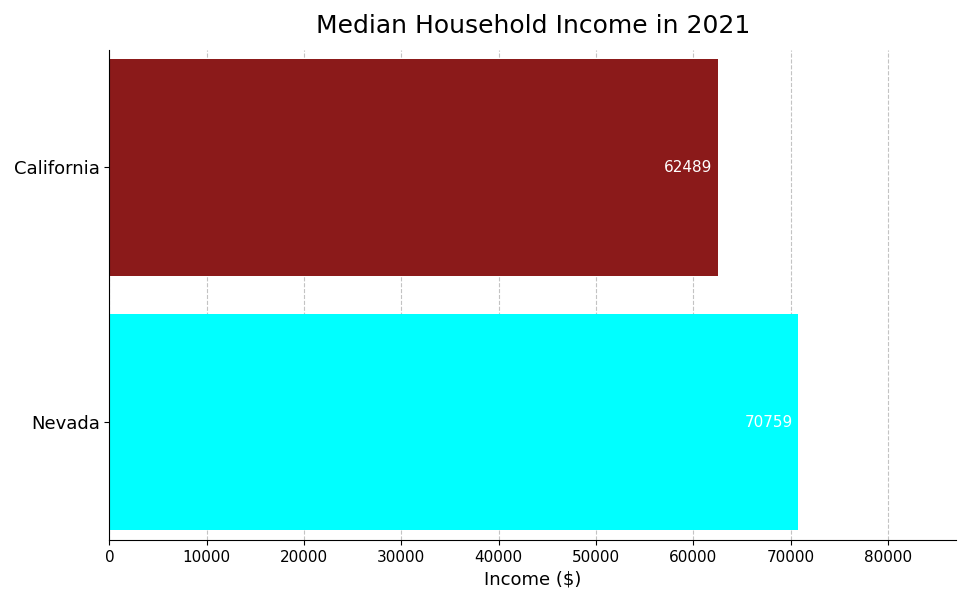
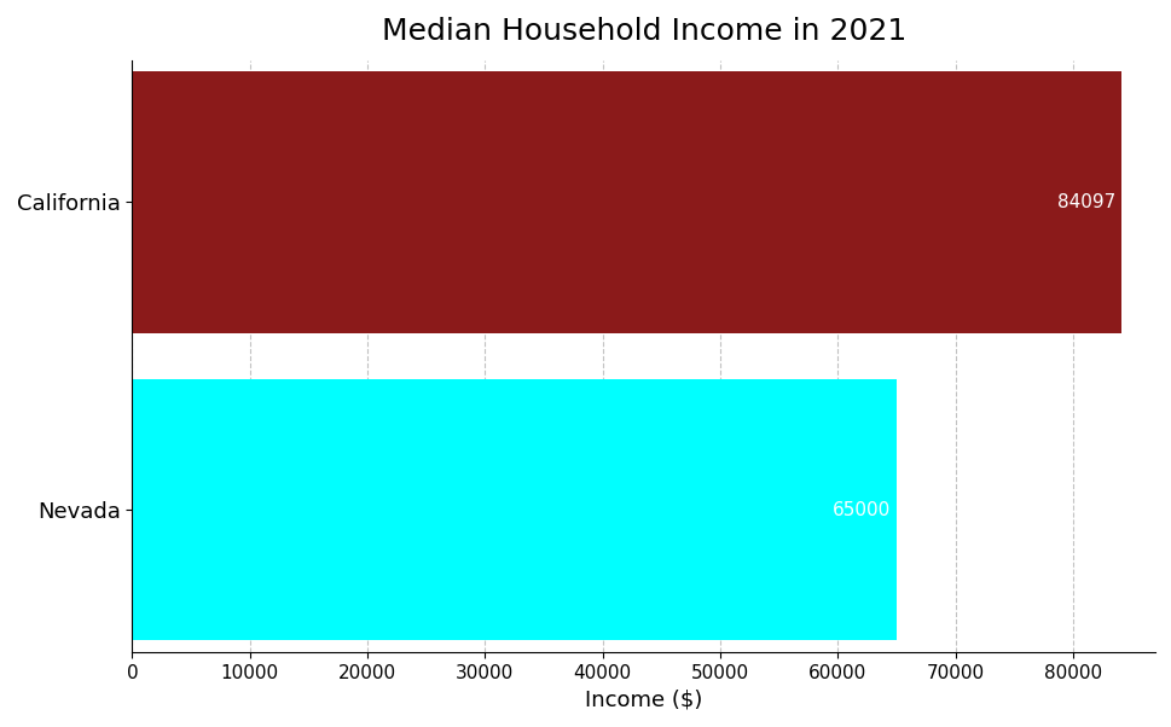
California: 62489 -> 84097
Nevada: 70759 -> 65000
